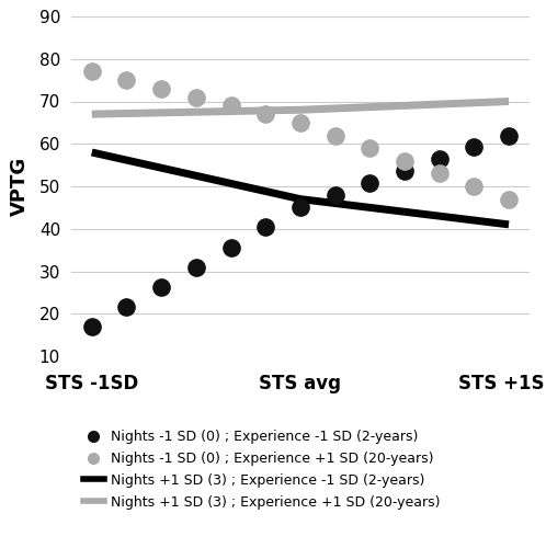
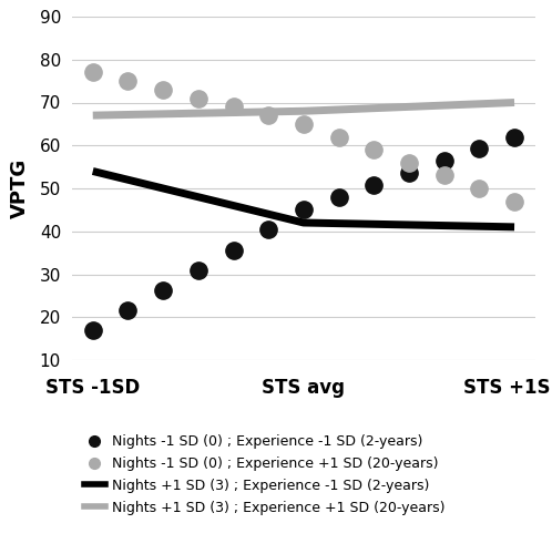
Nights +1 SD (3) ; Experience -1 SD (2-years)/STS -1SD: 58 -> 54
Nights +1 SD (3) ; Experience -1 SD (2-years)/STS avg: 47 -> 42
